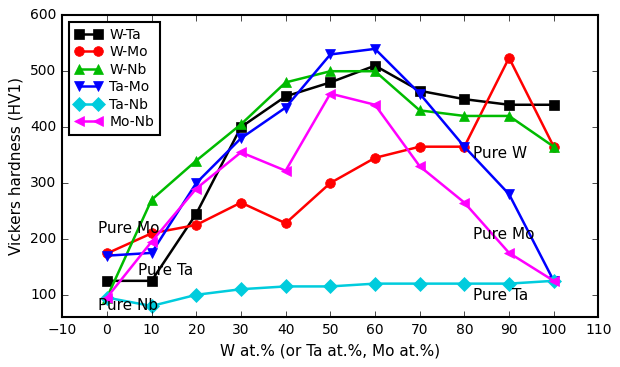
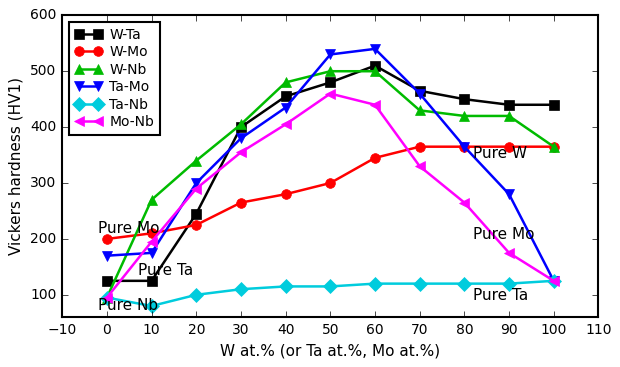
W-Mo/0: 174 -> 200
W-Mo/40: 228 -> 280
Mo-Nb/40: 322 -> 405
W-Mo/90: 524 -> 365
